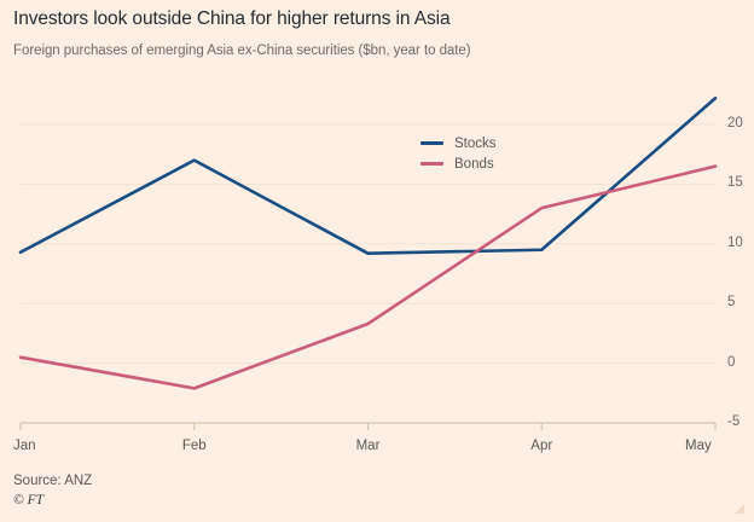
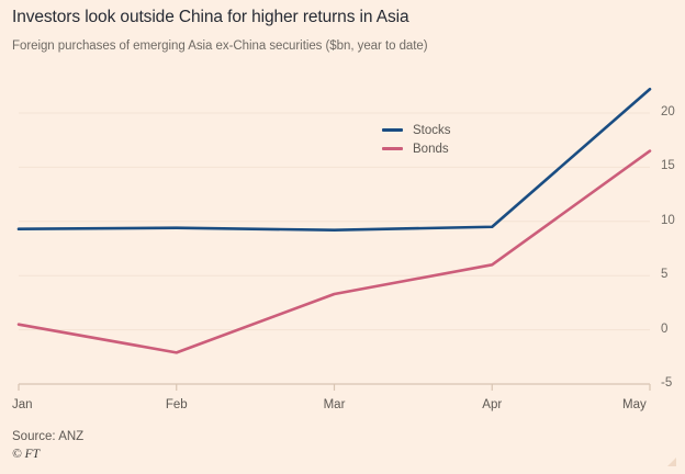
Stocks/Feb: 17 -> 9
Bonds/Apr: 13 -> 6
